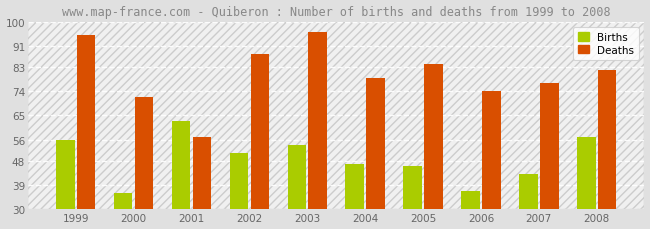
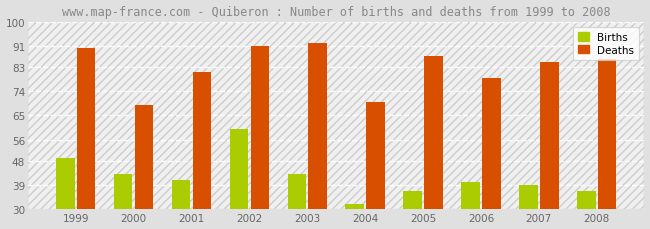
Births/1999: 56 -> 49
Deaths/1999: 95 -> 90
Births/2000: 36 -> 43
Deaths/2000: 72 -> 69
Births/2001: 63 -> 41
Deaths/2001: 57 -> 81
Births/2002: 51 -> 60
Deaths/2002: 88 -> 91
Births/2003: 54 -> 43
Deaths/2003: 96 -> 92
Births/2004: 47 -> 32
Deaths/2004: 79 -> 70
Births/2005: 46 -> 37
Deaths/2005: 84 -> 87
Births/2006: 37 -> 40
Deaths/2006: 74 -> 79
Births/2007: 43 -> 39
Deaths/2007: 77 -> 85
Births/2008: 57 -> 37
Deaths/2008: 82 -> 86
